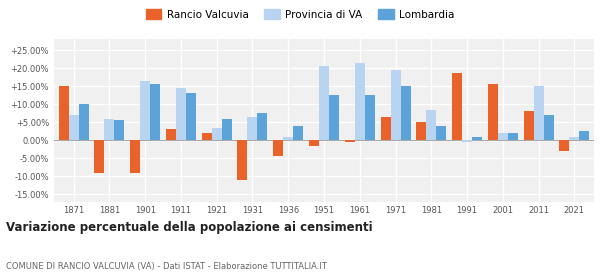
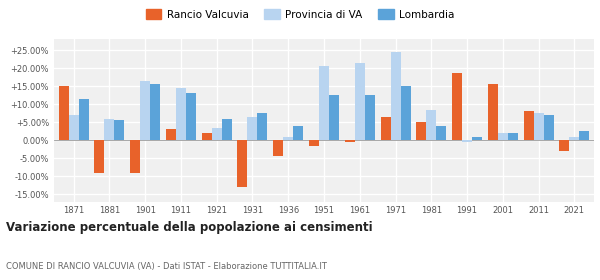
Lombardia/1871: 10.0% -> 11.5%
Rancio Valcuvia/1931: -11.0% -> -13.0%
Provincia di VA/1971: 19.5% -> 24.5%
Provincia di VA/2011: 15.0% -> 7.5%
